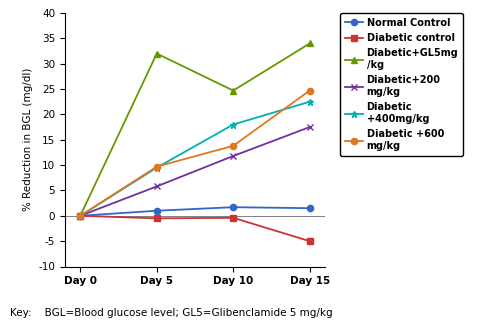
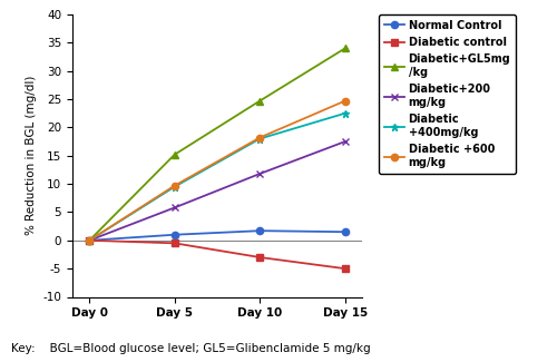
Diabetic+GL5mg /kg/Day 5: 32.0 -> 15.2
Diabetic control/Day 10: -0.4 -> -3.0
Diabetic +600 mg/kg/Day 10: 13.8 -> 18.2
